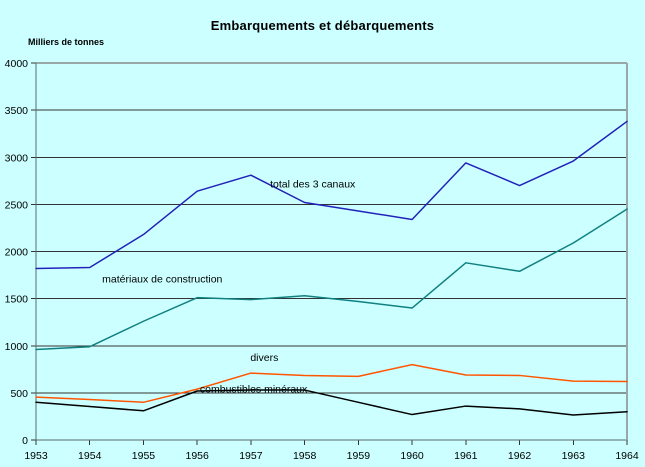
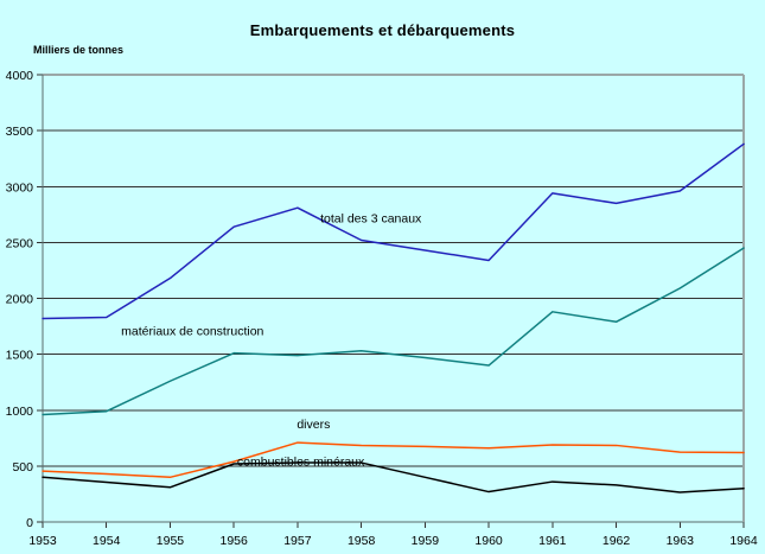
divers/1960: 800 -> 700
total des 3 canaux/1962: 2700 -> 2800
